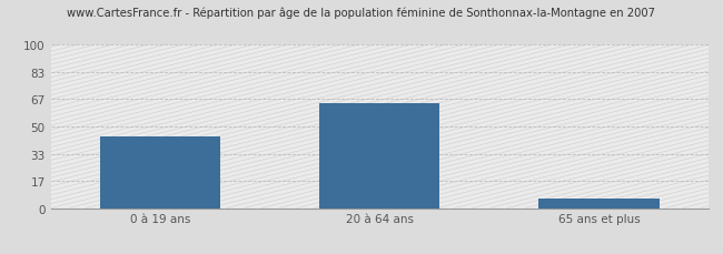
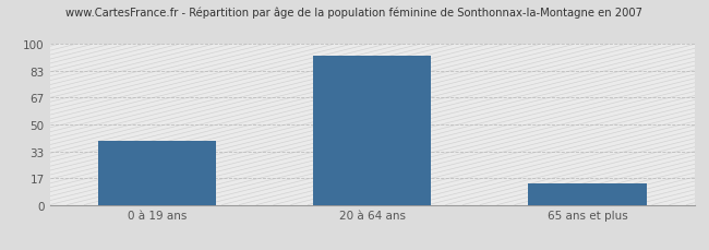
0 à 19 ans: 44 -> 40
20 à 64 ans: 64 -> 93
65 ans et plus: 6 -> 13
